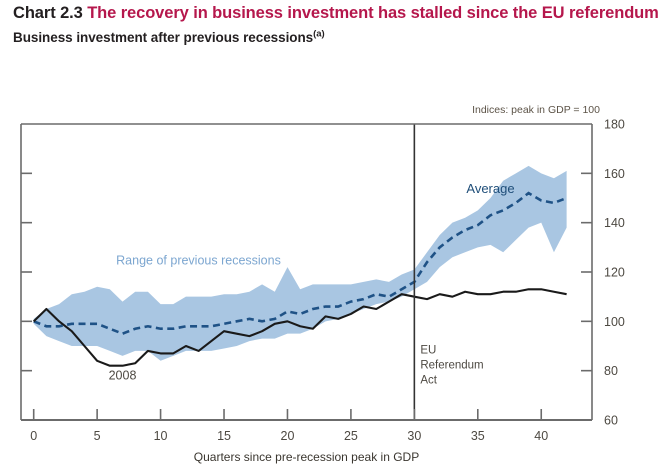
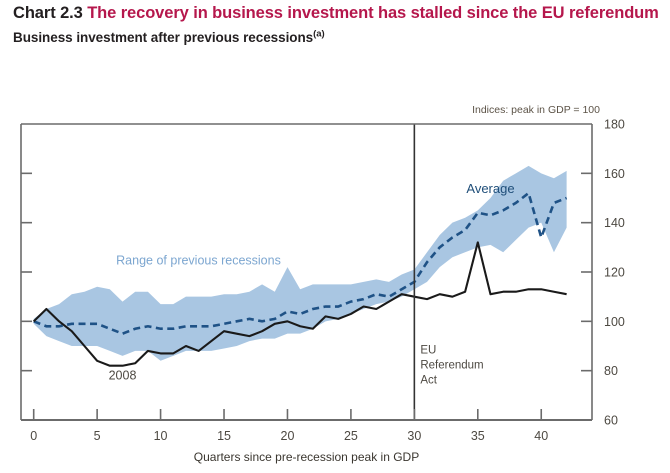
2008/35: 111 -> 132
Average/35: 139 -> 144
Average/40: 149 -> 134
